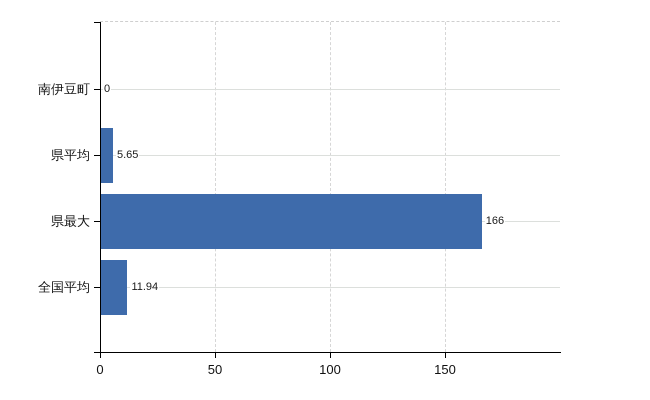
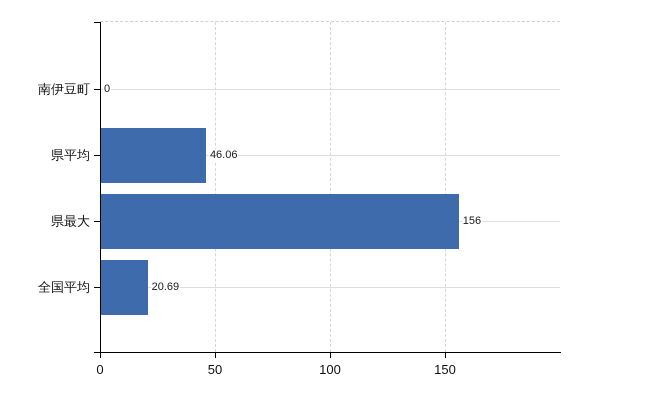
県平均: 5.65 -> 46.06
県最大: 166 -> 156
全国平均: 11.94 -> 20.69
